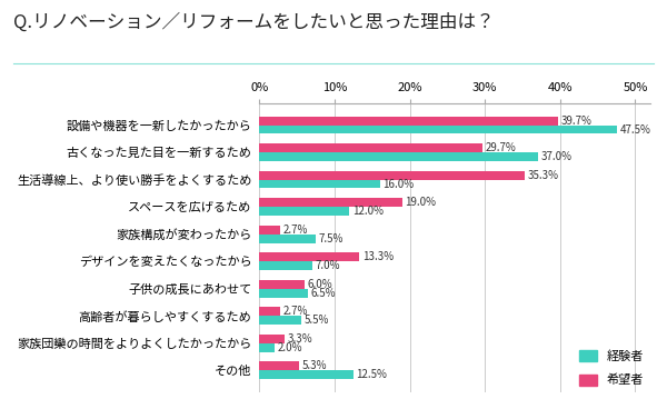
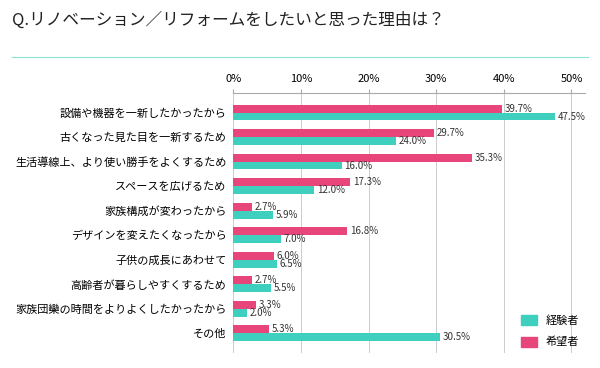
経験者/古くなった見た目を一新するため: 37.0% -> 24.0%
希望者/スペースを広げるため: 19.0% -> 17.3%
経験者/家族構成が変わったから: 7.5% -> 5.9%
希望者/デザインを変えたくなったから: 13.3% -> 16.8%
経験者/その他: 12.5% -> 30.5%
